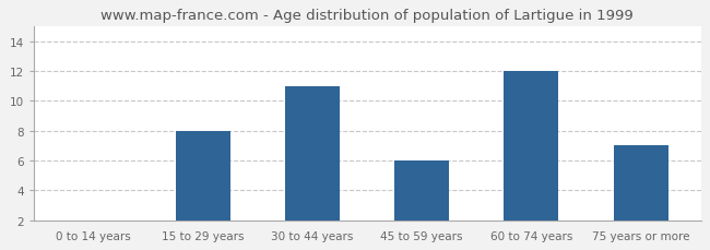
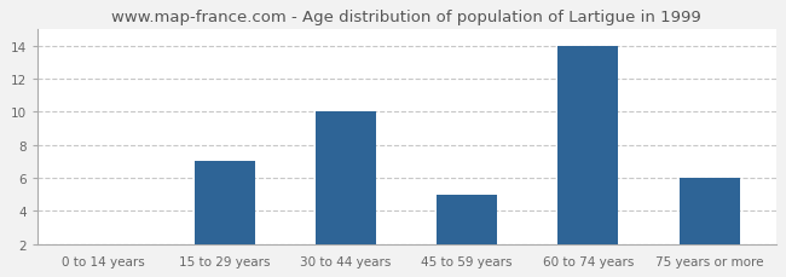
15 to 29 years: 8 -> 7
30 to 44 years: 11 -> 10
45 to 59 years: 6 -> 5
60 to 74 years: 12 -> 14
75 years or more: 7 -> 6
